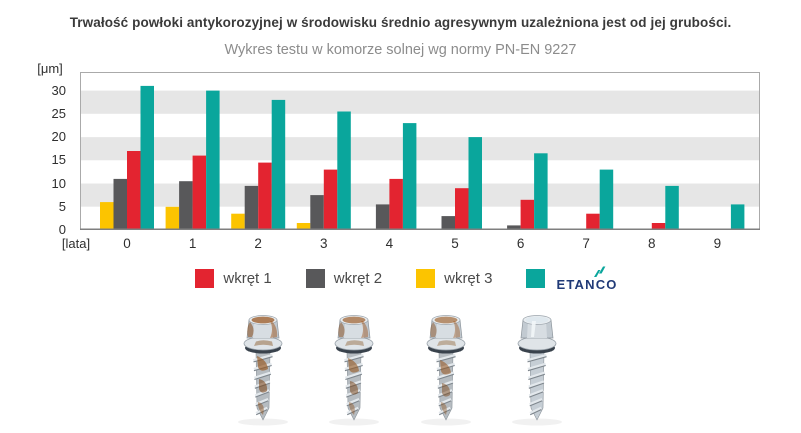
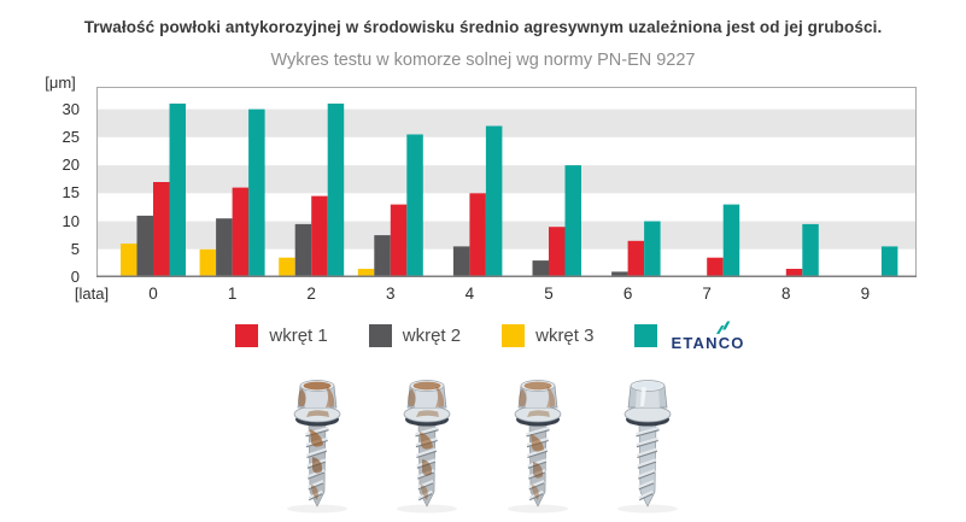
ETANCO/2: 28 -> 31
wkręt 1/4: 11 -> 15
ETANCO/4: 23 -> 27
ETANCO/6: 16 -> 10
